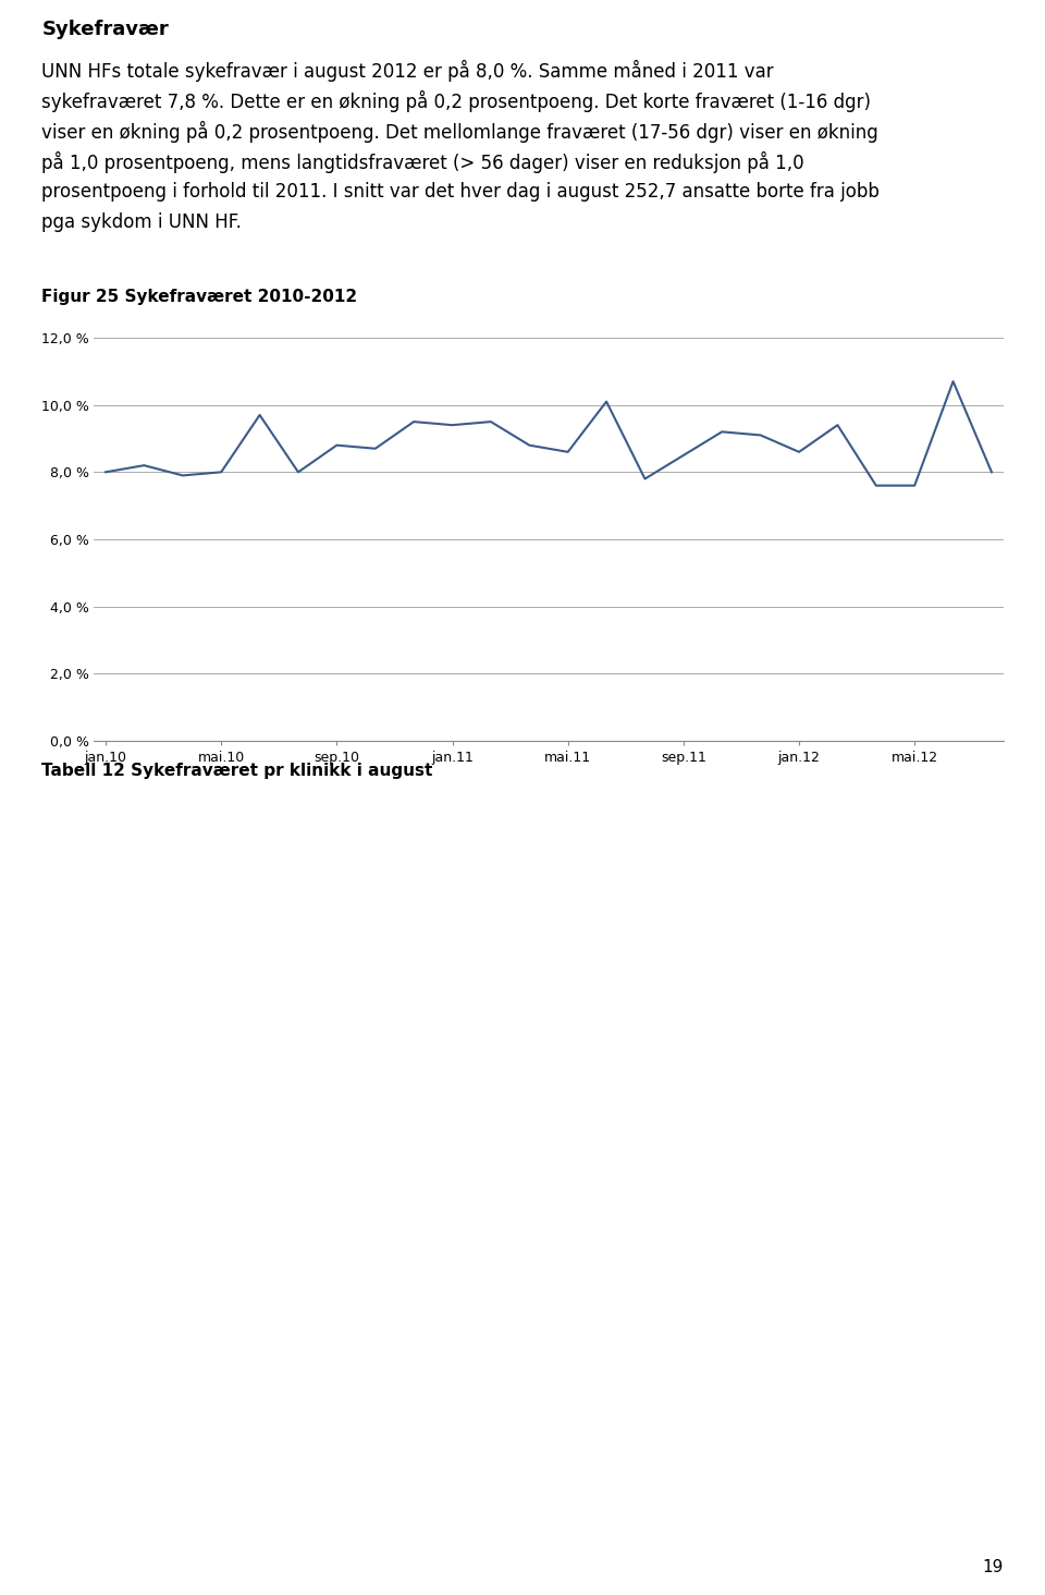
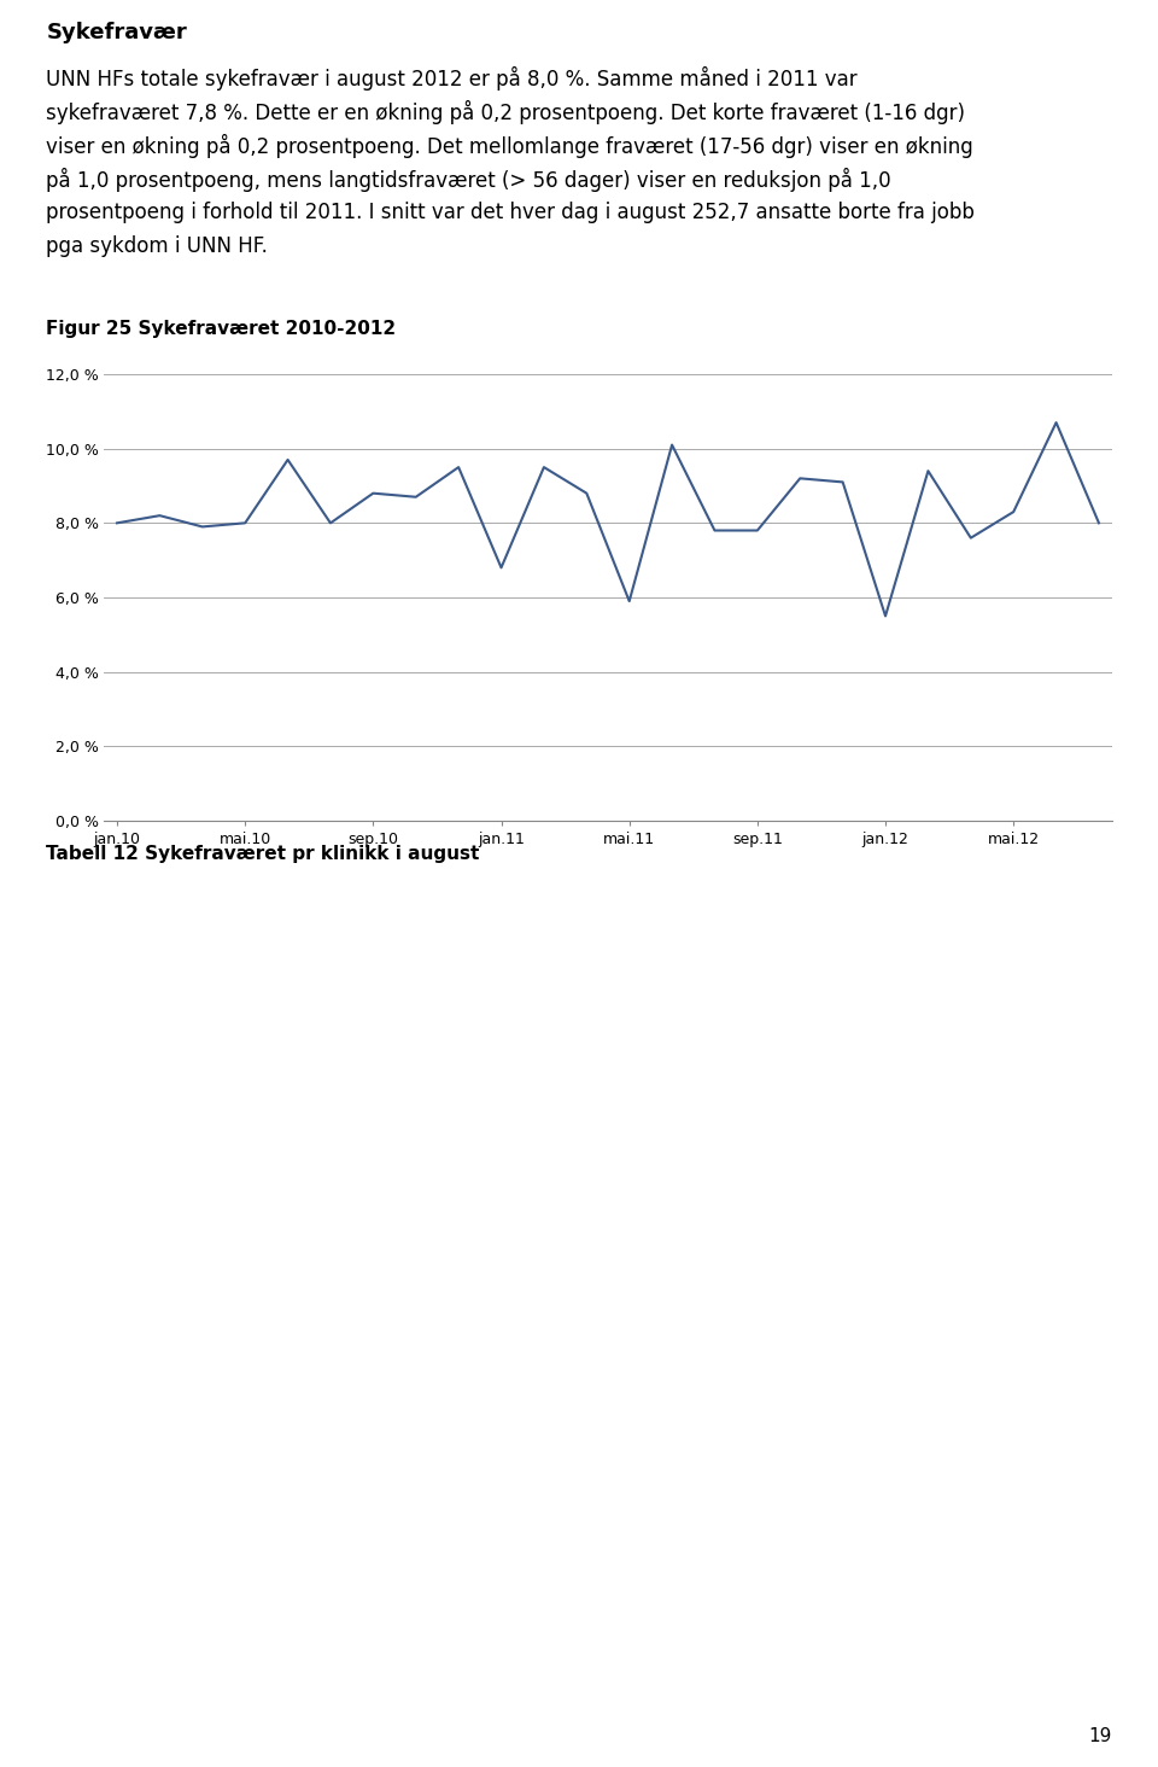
jan.11: 9,4 % -> 6,8 %
mai.11: 8,6 % -> 5,9 %
sep.11: 8,5 % -> 7,8 %
jan.12: 8,6 % -> 5,5 %
mai.12: 7,6 % -> 8,3 %
